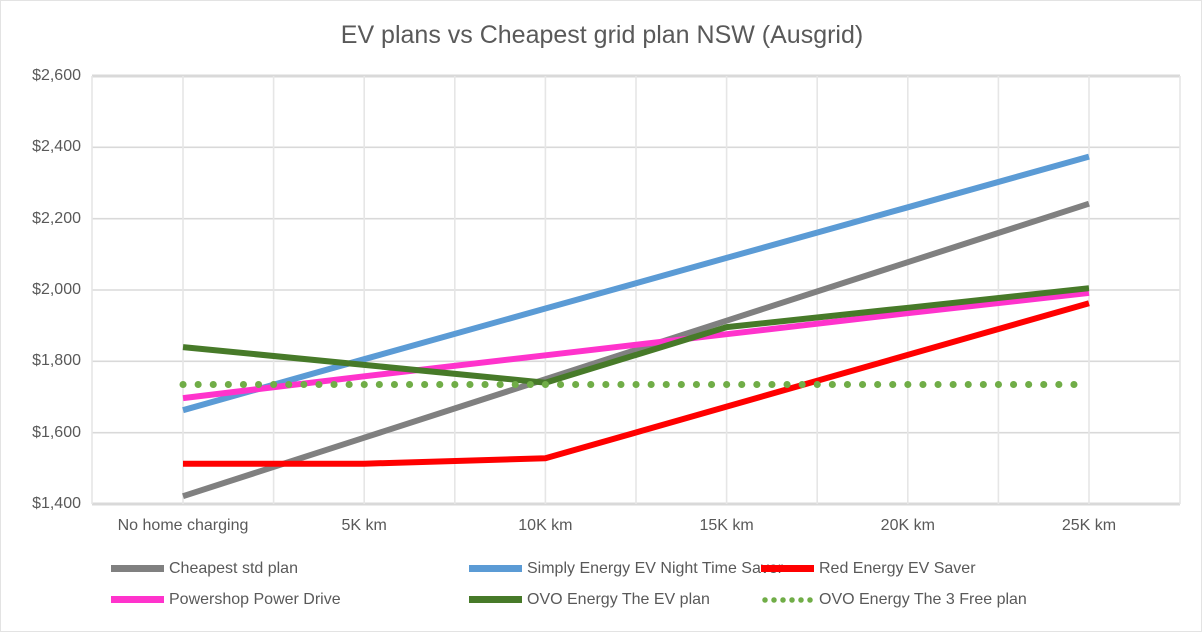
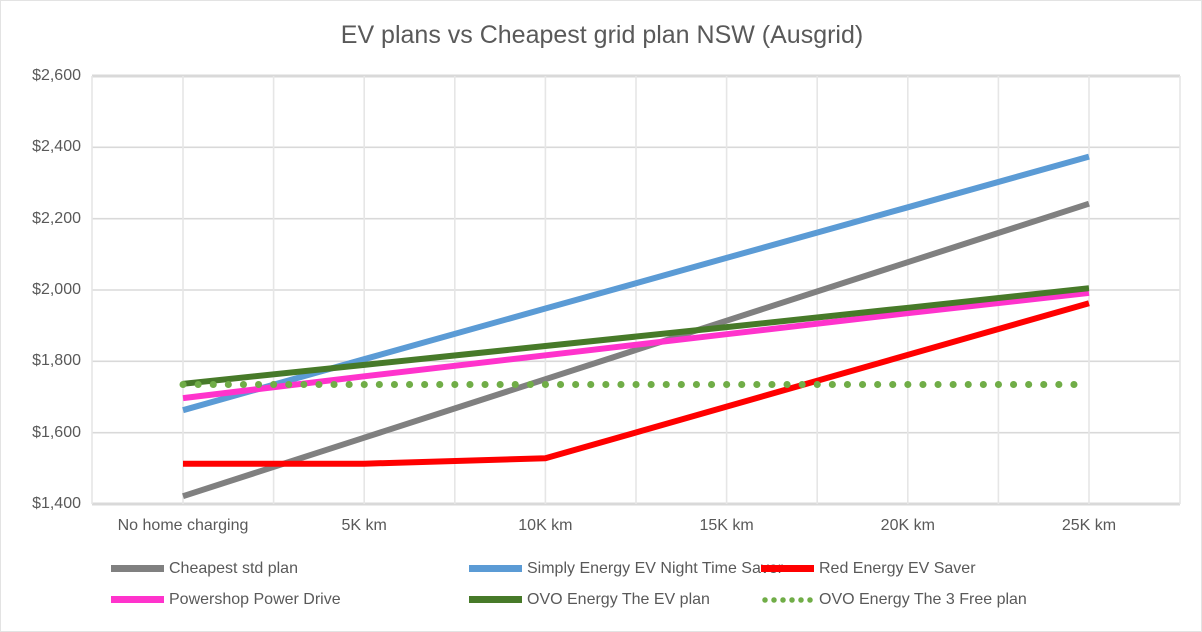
OVO Energy The EV plan/No home charging: $1840 -> $1740
OVO Energy The EV plan/10K km: $1740 -> $1840
